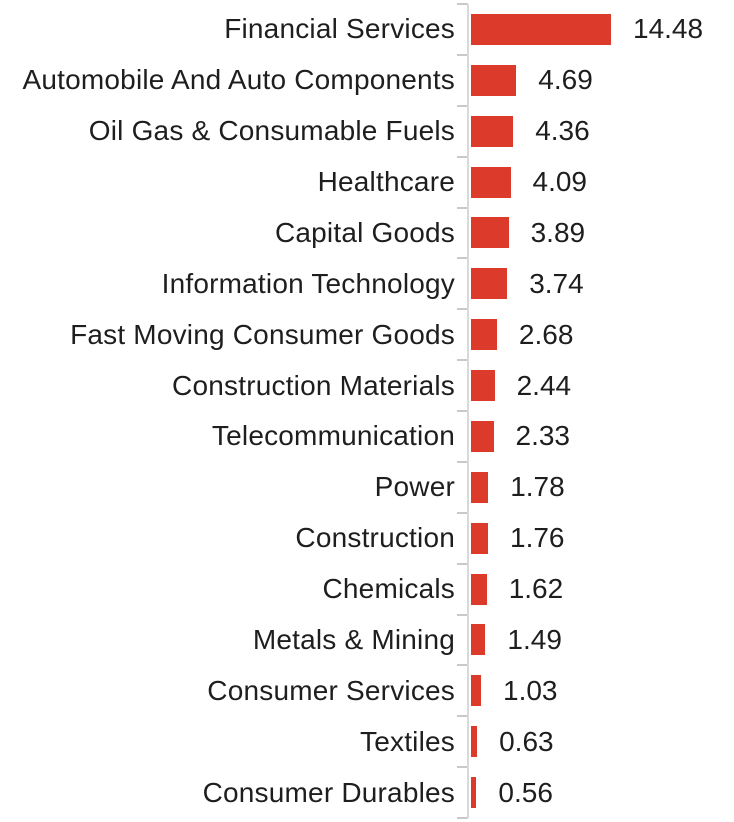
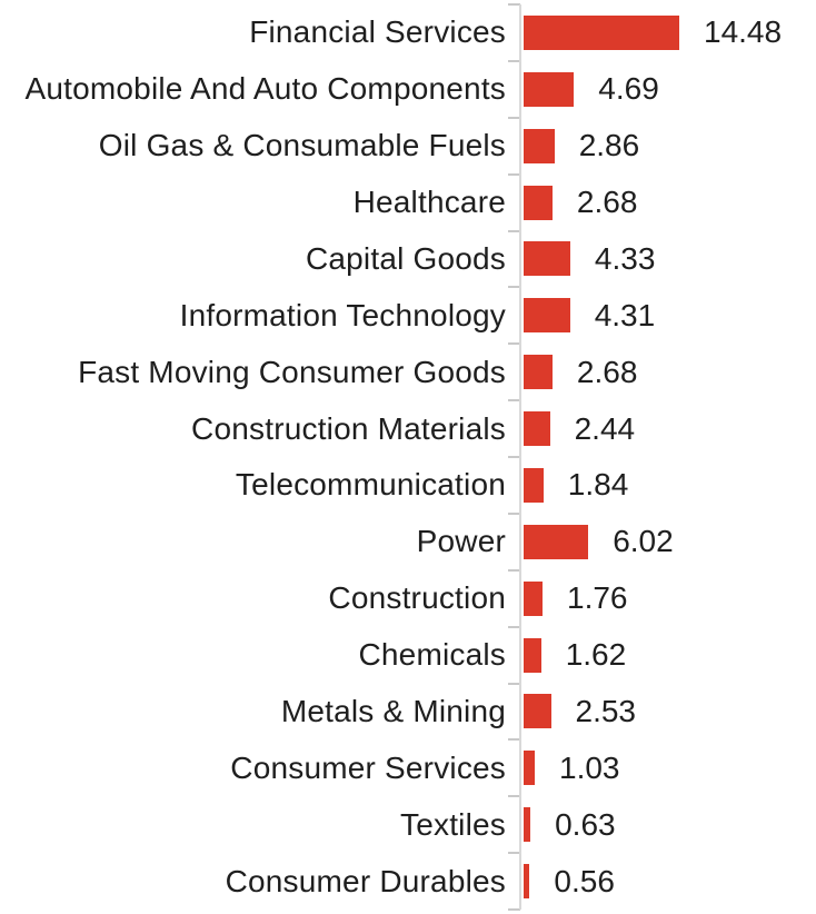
Oil Gas & Consumable Fuels: 4.36 -> 2.86
Healthcare: 4.09 -> 2.68
Capital Goods: 3.89 -> 4.33
Information Technology: 3.74 -> 4.31
Telecommunication: 2.33 -> 1.84
Power: 1.78 -> 6.02
Metals & Mining: 1.49 -> 2.53
